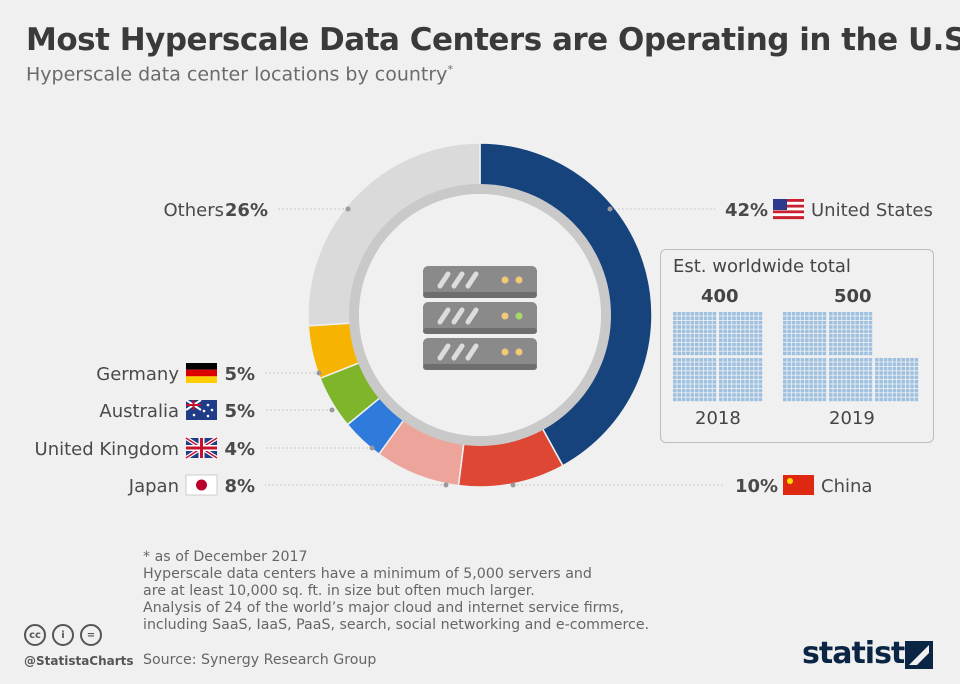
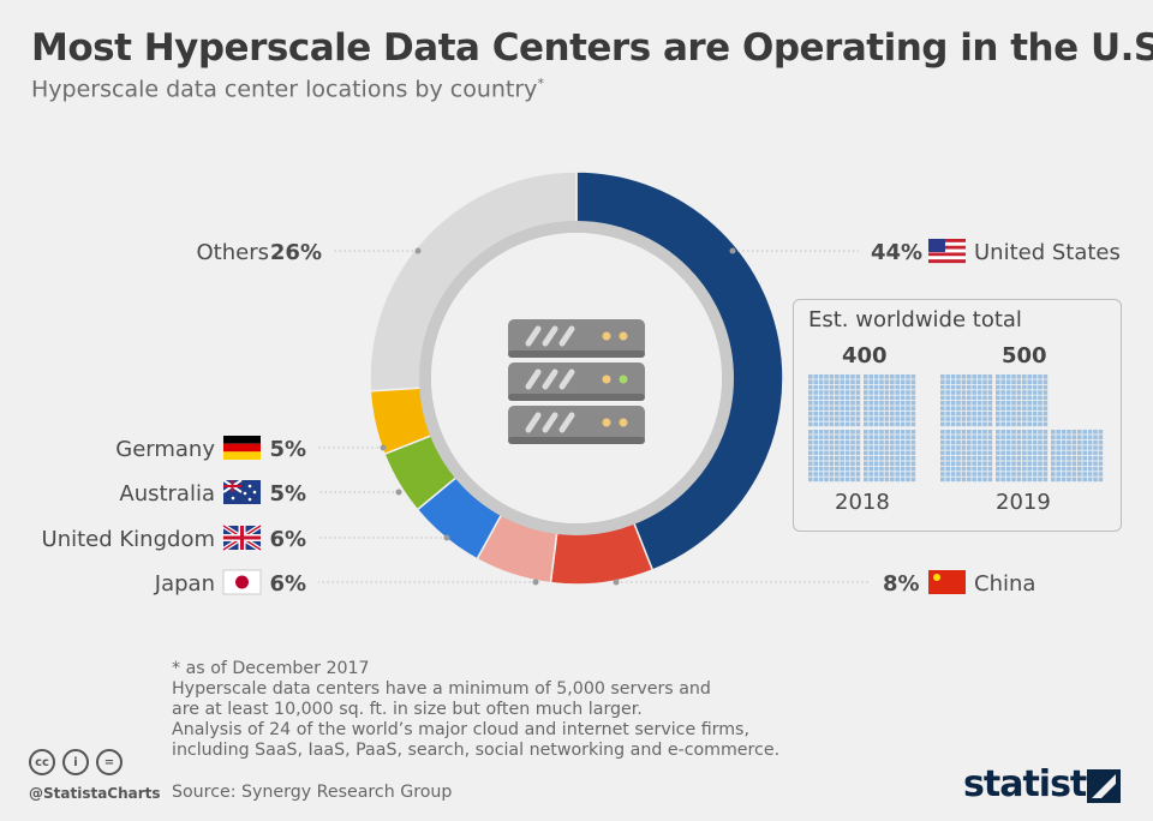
United States: 42% -> 44%
China: 10% -> 8%
Japan: 8% -> 6%
United Kingdom: 4% -> 6%
